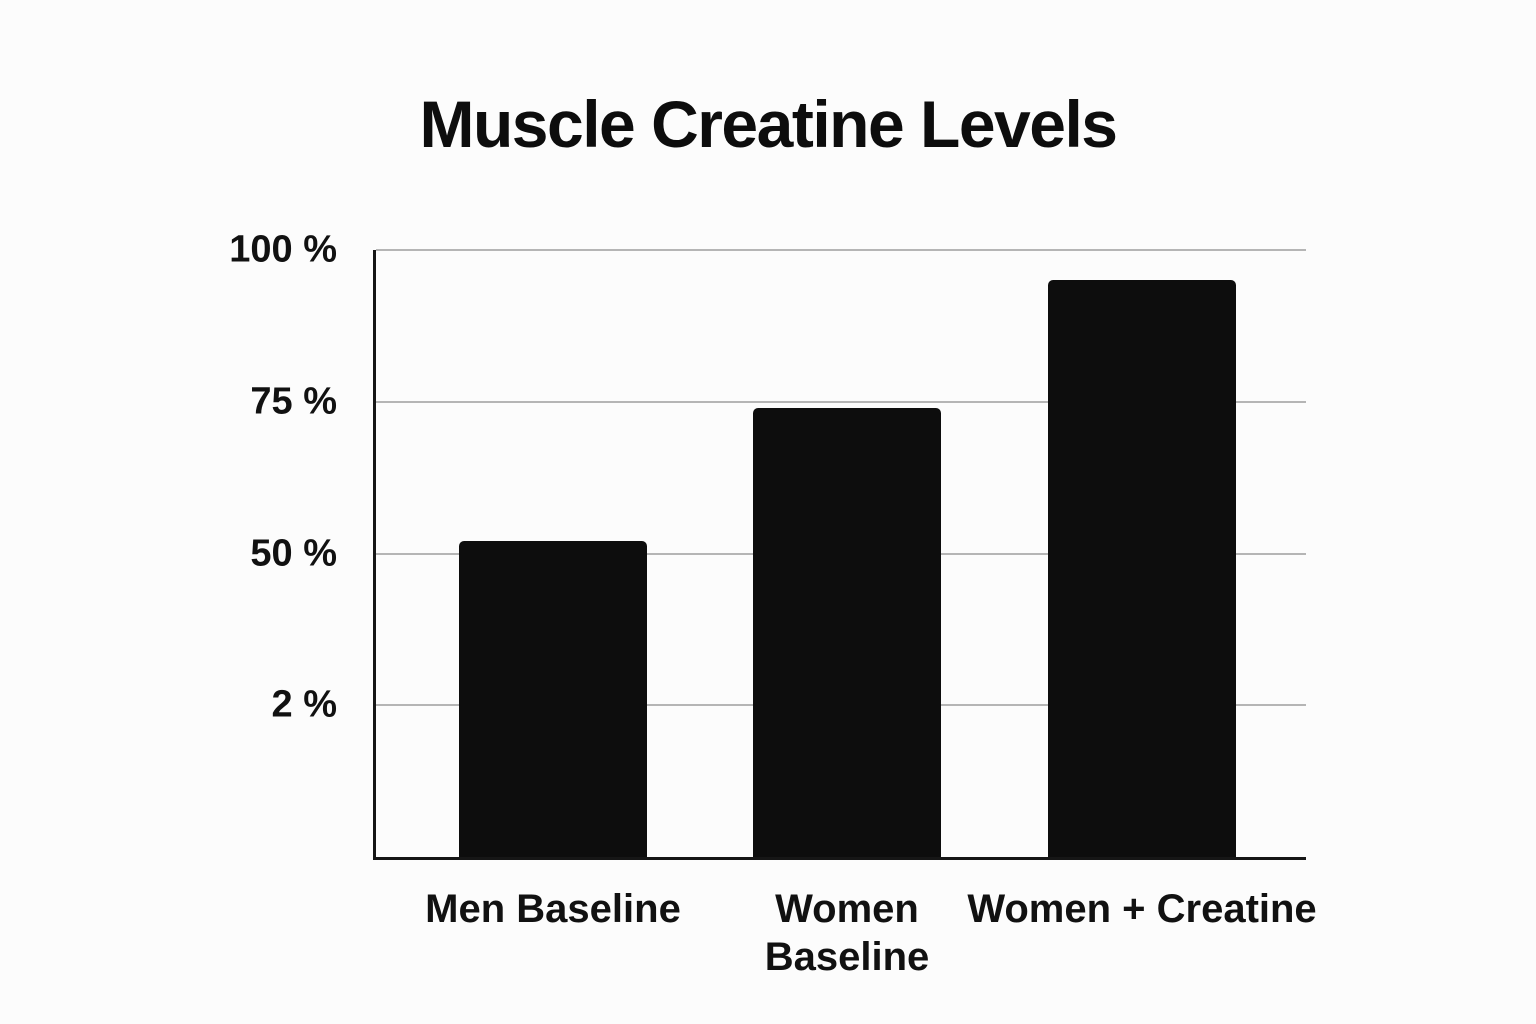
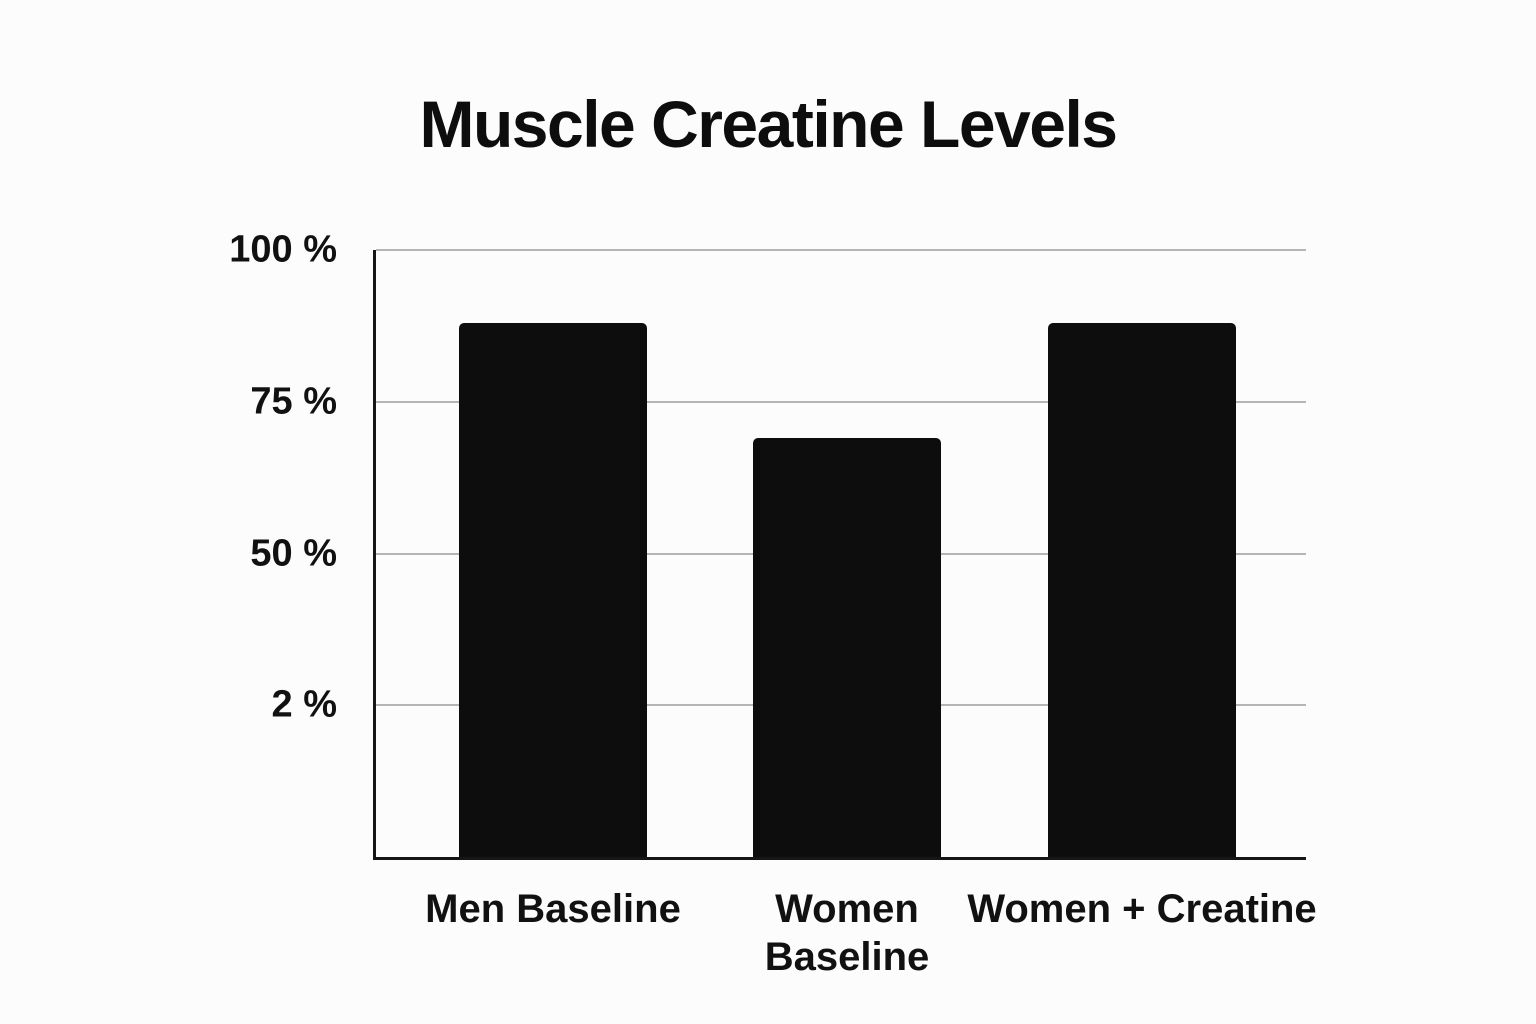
Men Baseline: 52% -> 88%
Women Baseline: 74% -> 69%
Women + Creatine: 95% -> 88%
